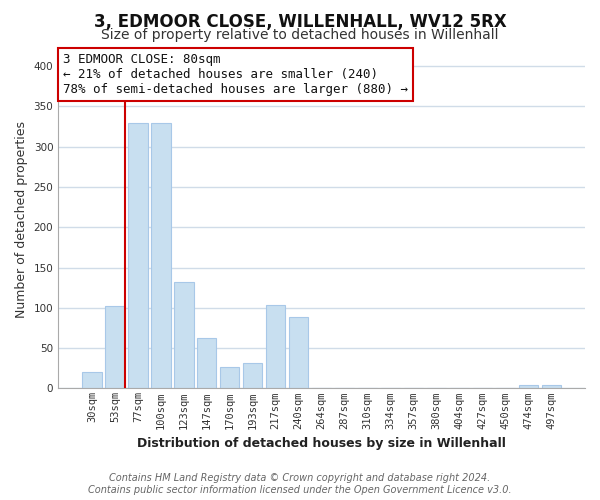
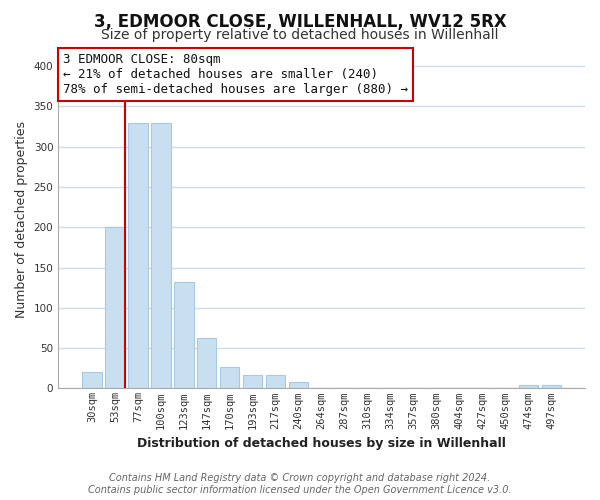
53sqm: 102 -> 200
193sqm: 32 -> 17
217sqm: 104 -> 16
240sqm: 88 -> 8
